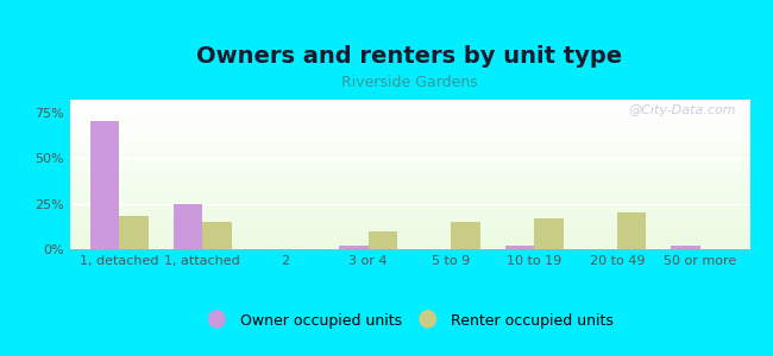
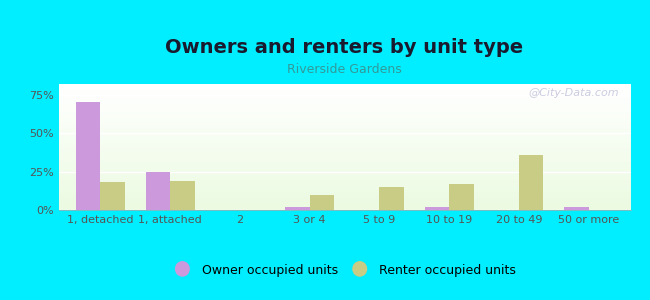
Renter occupied units/1, attached: 15% -> 19%
Renter occupied units/20 to 49: 20% -> 36%
